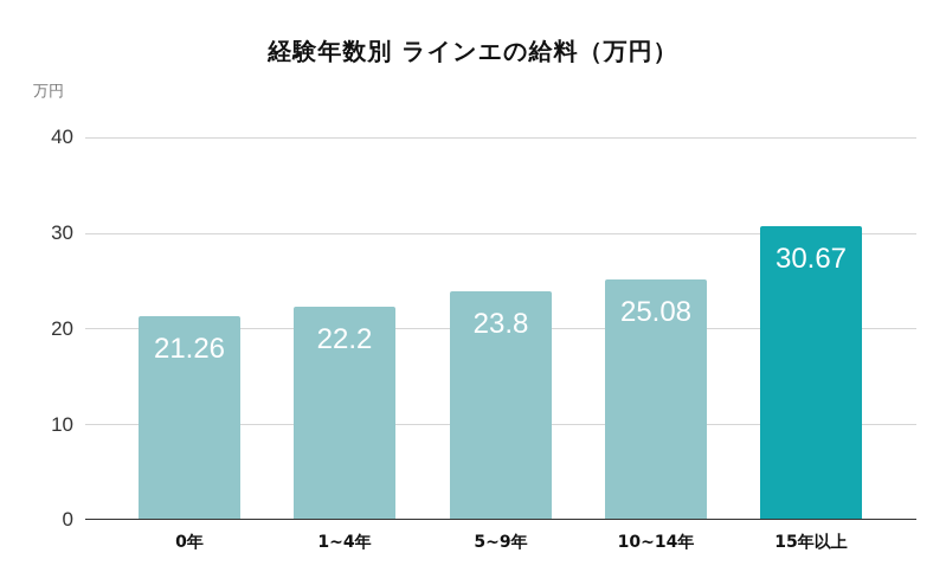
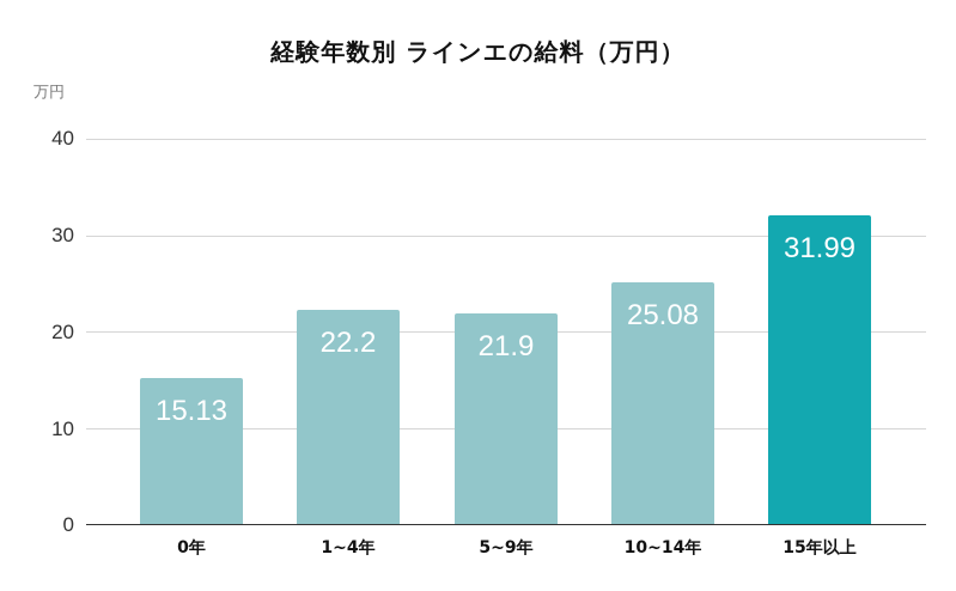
0年: 21.26 -> 15.13
5~9年: 23.8 -> 21.9
15年以上: 30.67 -> 31.99
